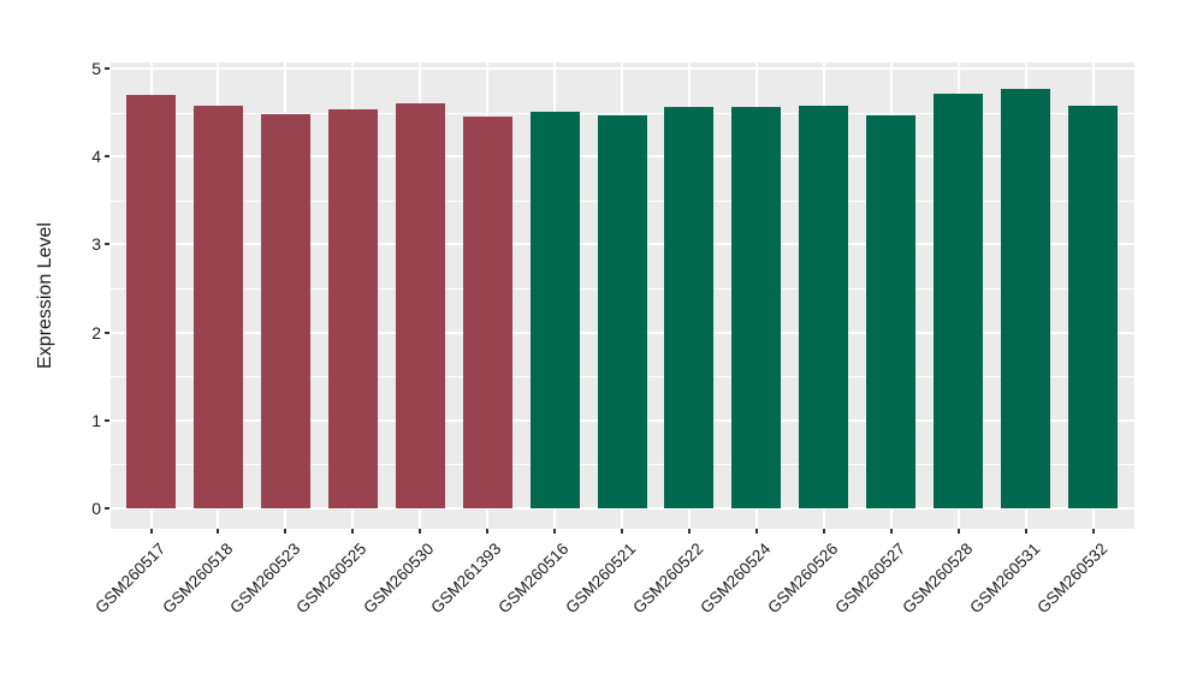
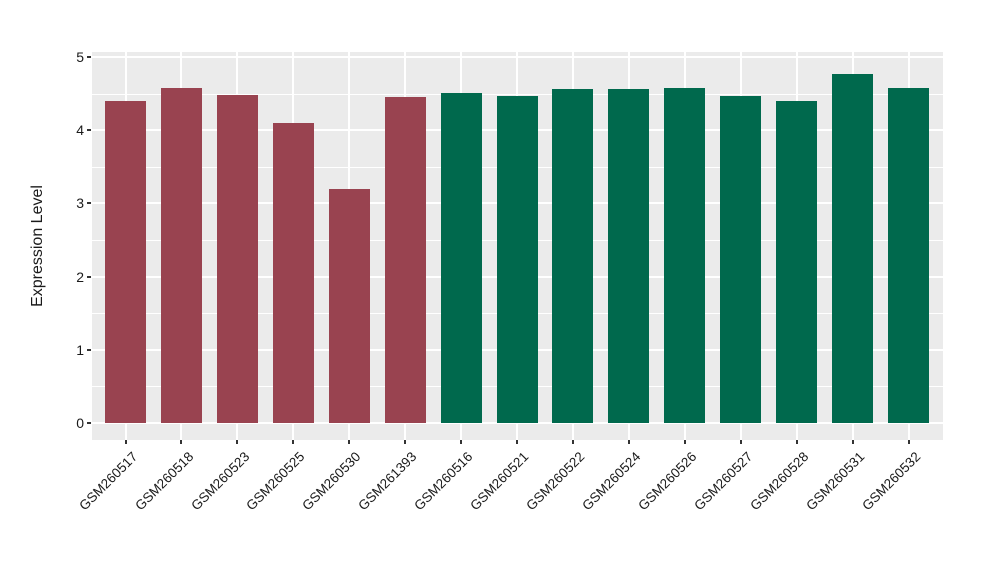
GSM260517: 4.7 -> 4.4
GSM260525: 4.5 -> 4.1
GSM260530: 4.6 -> 3.2
GSM260528: 4.7 -> 4.4
